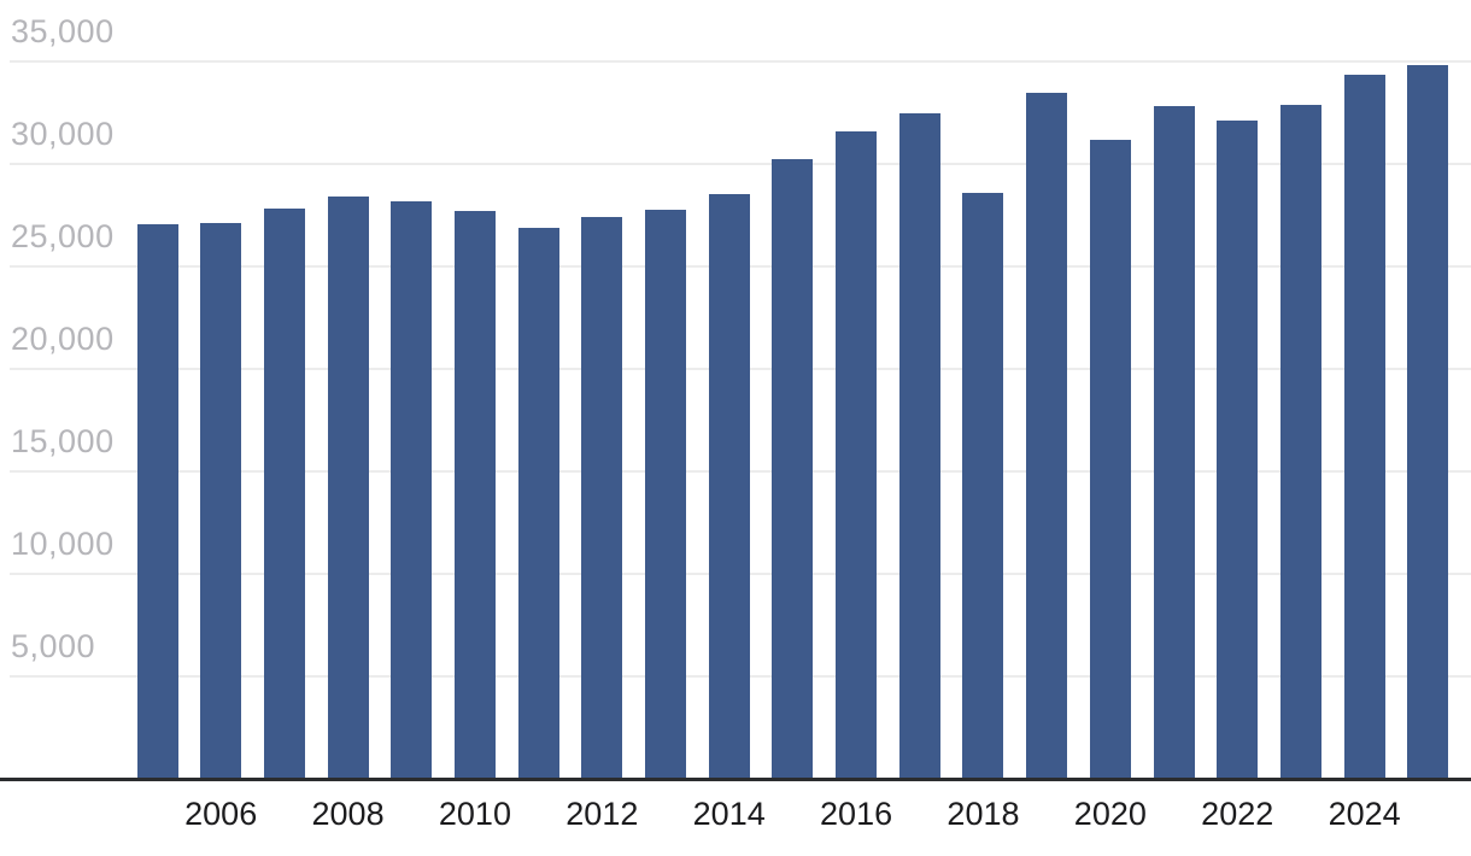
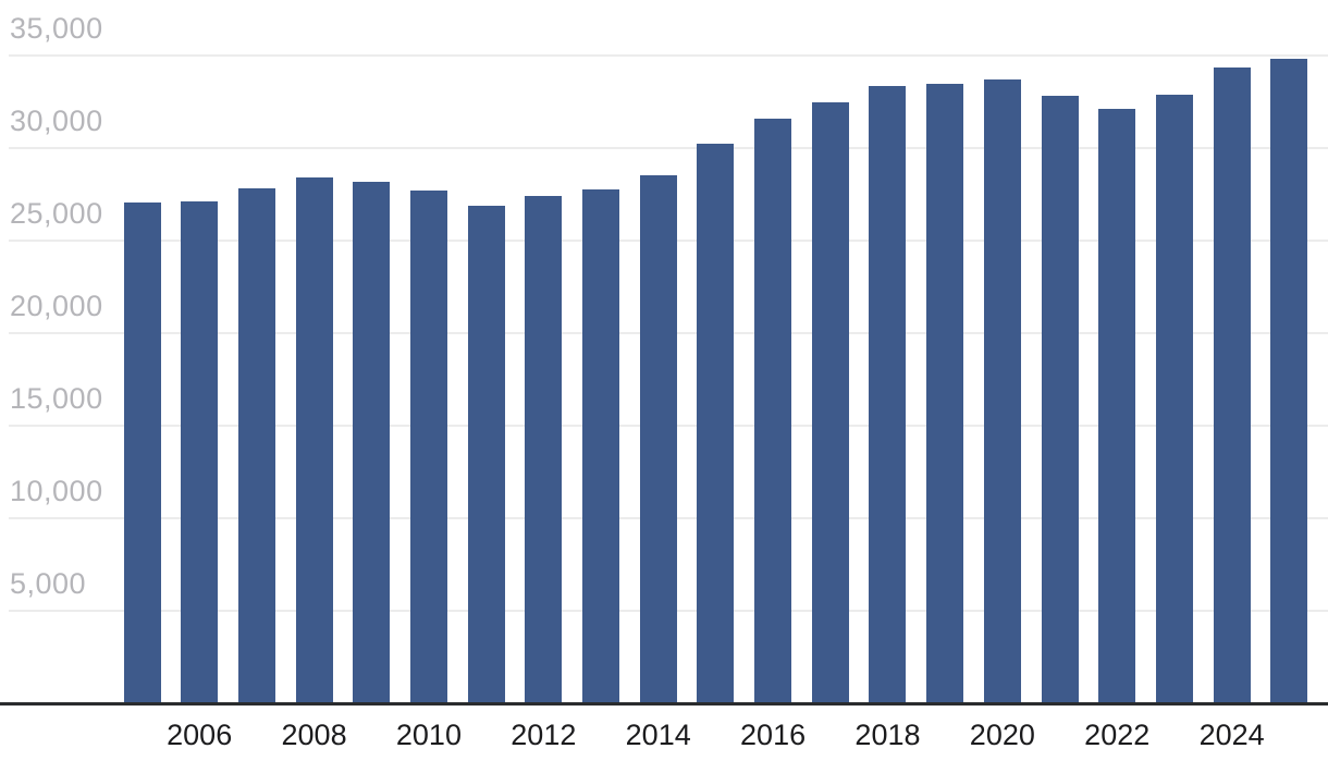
2018: 28600 -> 33400
2020: 31200 -> 33700
